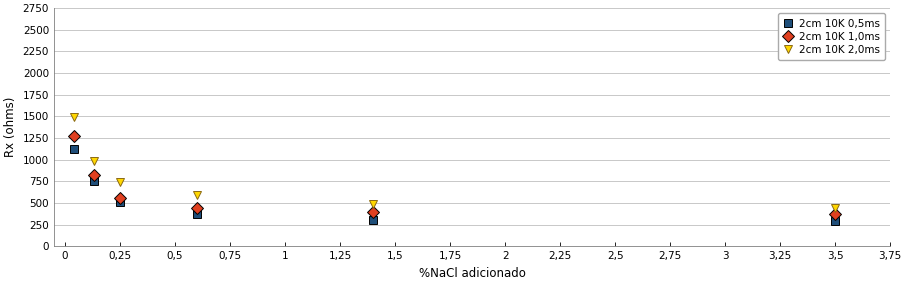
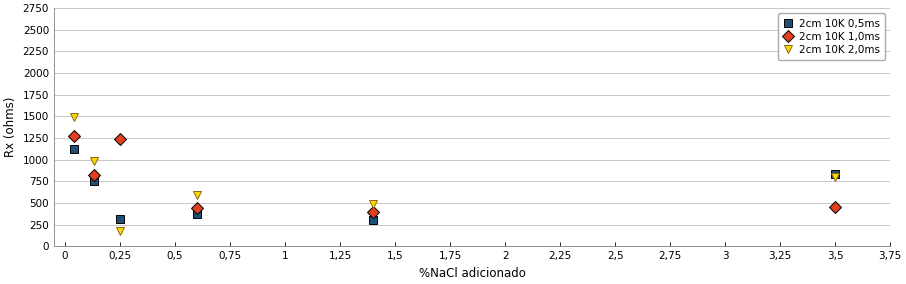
2cm 10K 0,5ms/0,25: 510 -> 320
2cm 10K 1,0ms/0,25: 560 -> 1240
2cm 10K 2,0ms/0,25: 740 -> 180
2cm 10K 0,5ms/3,5: 300 -> 840
2cm 10K 1,0ms/3,5: 370 -> 460
2cm 10K 2,0ms/3,5: 440 -> 800
